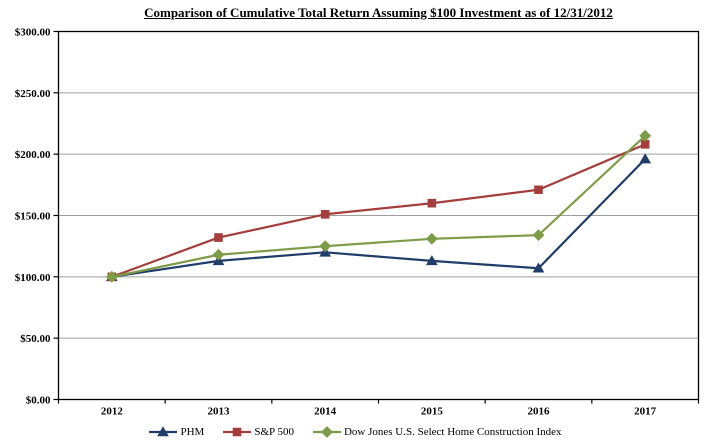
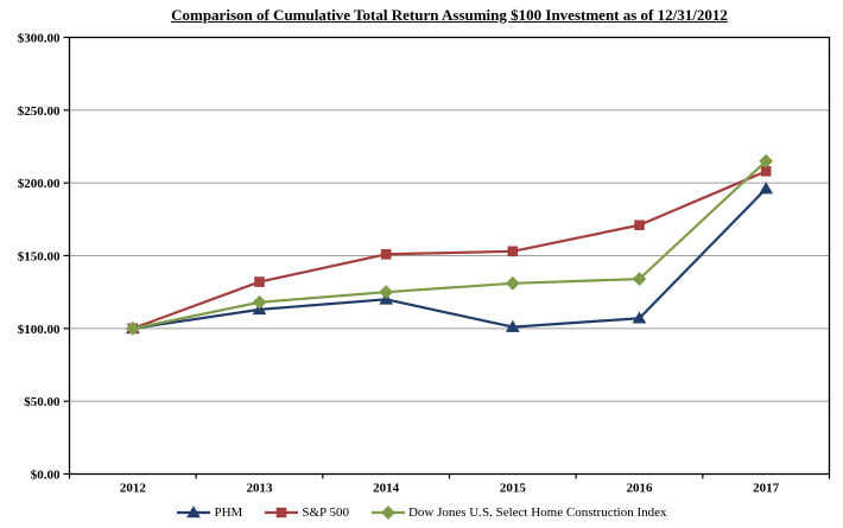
PHM/2015: $113 -> $101
S&P 500/2015: $160 -> $153
